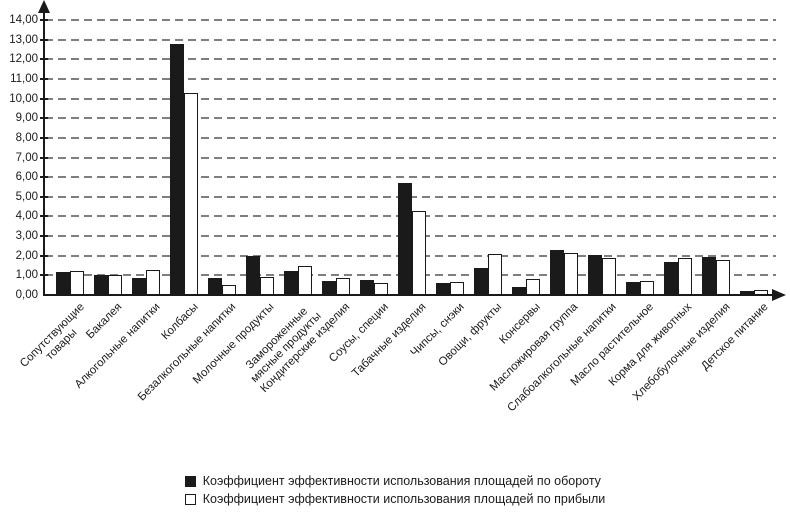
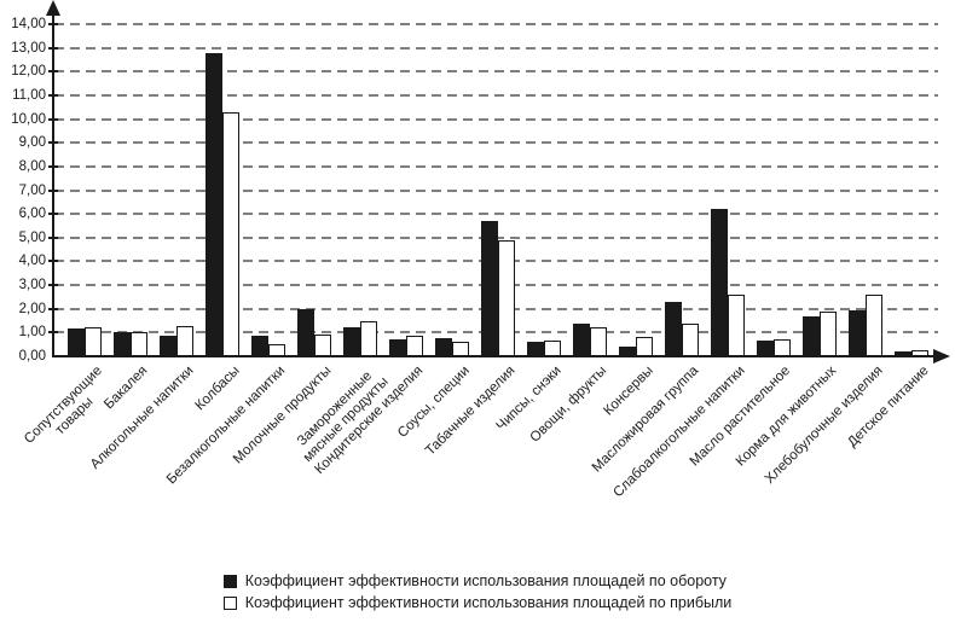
Коэффициент эффективности использования площадей по прибыли/Табачные изделия: 4,3 -> 4,9
Коэффициент эффективности использования площадей по прибыли/Овощи, фрукты: 2,1 -> 1,2
Коэффициент эффективности использования площадей по прибыли/Масложировая группа: 2,1 -> 1,4
Коэффициент эффективности использования площадей по обороту/Слабоалкогольные напитки: 2,0 -> 6,2
Коэффициент эффективности использования площадей по прибыли/Слабоалкогольные напитки: 1,9 -> 2,6
Коэффициент эффективности использования площадей по прибыли/Хлебобулочные изделия: 1,8 -> 2,6
